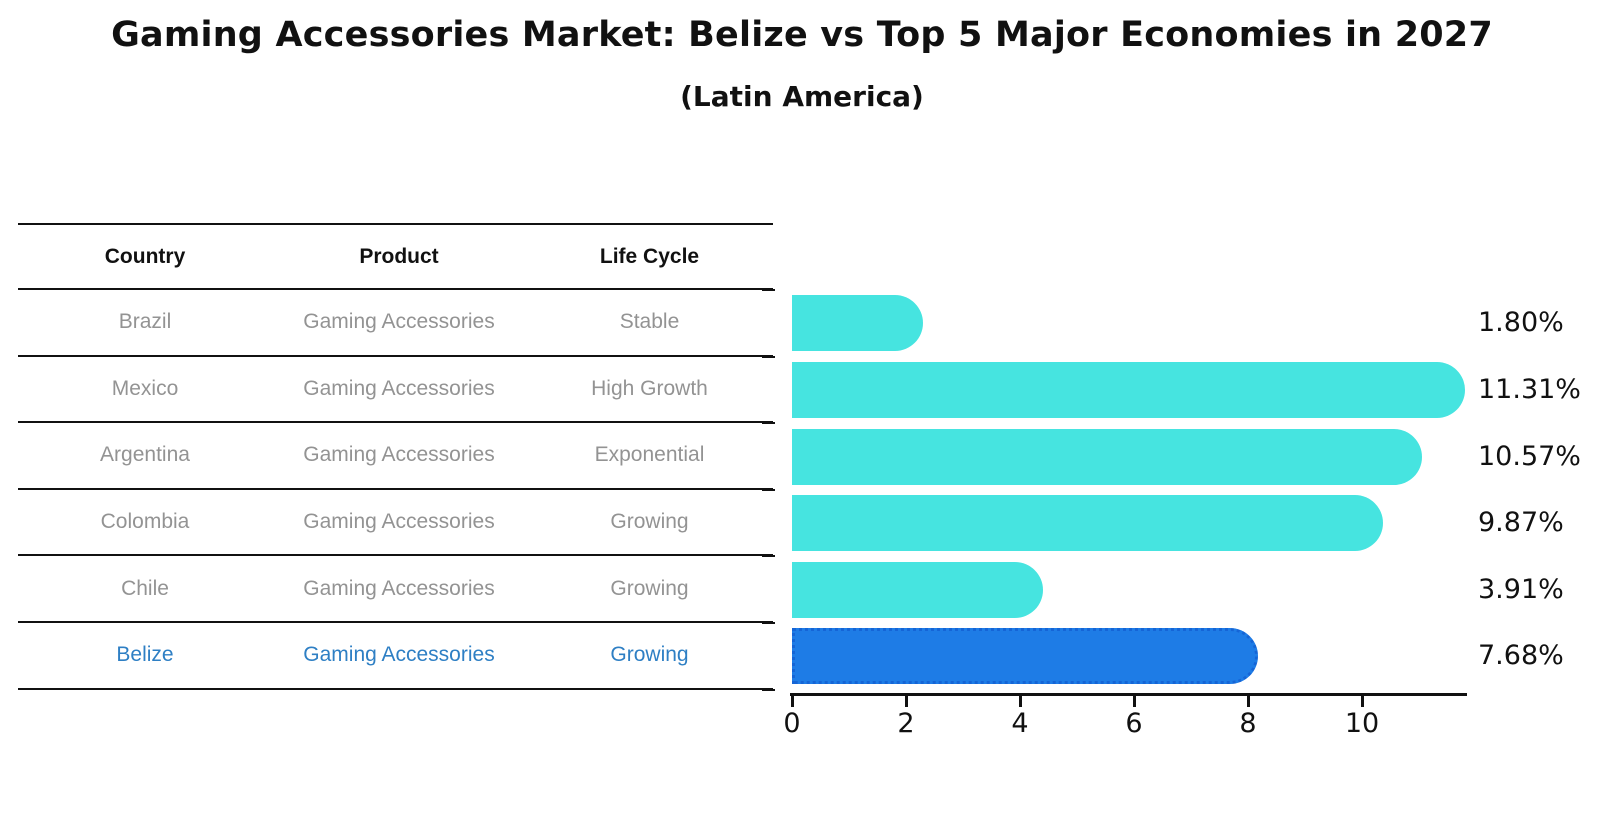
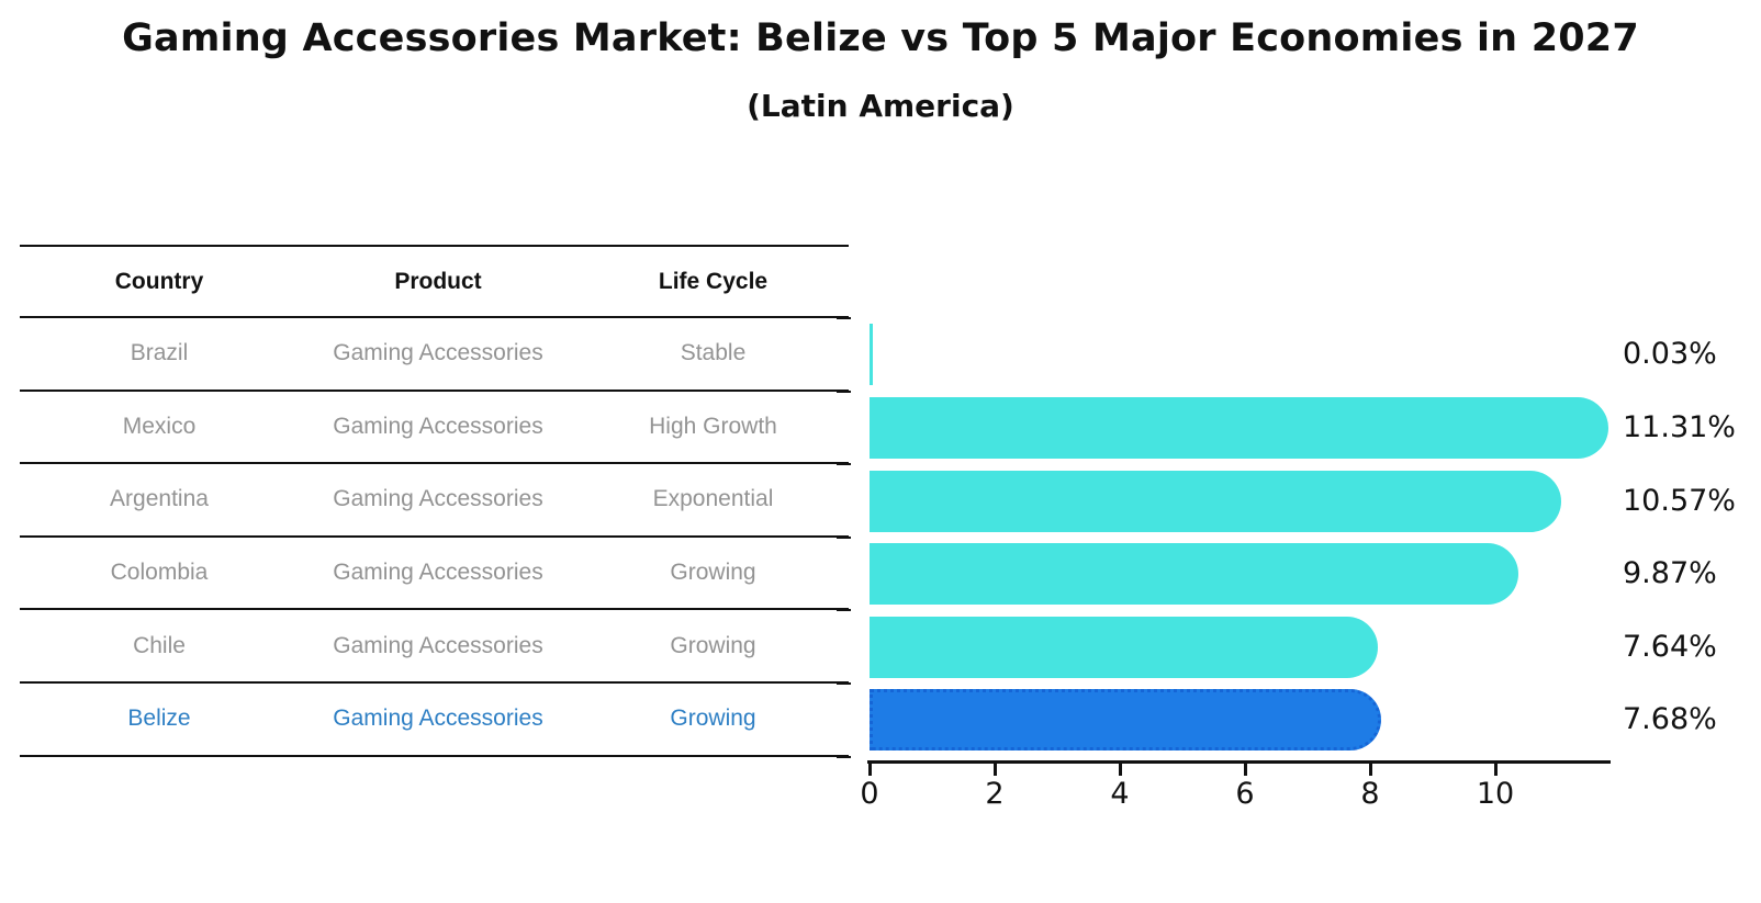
Brazil: 1.80% -> 0.03%
Chile: 3.91% -> 7.64%
